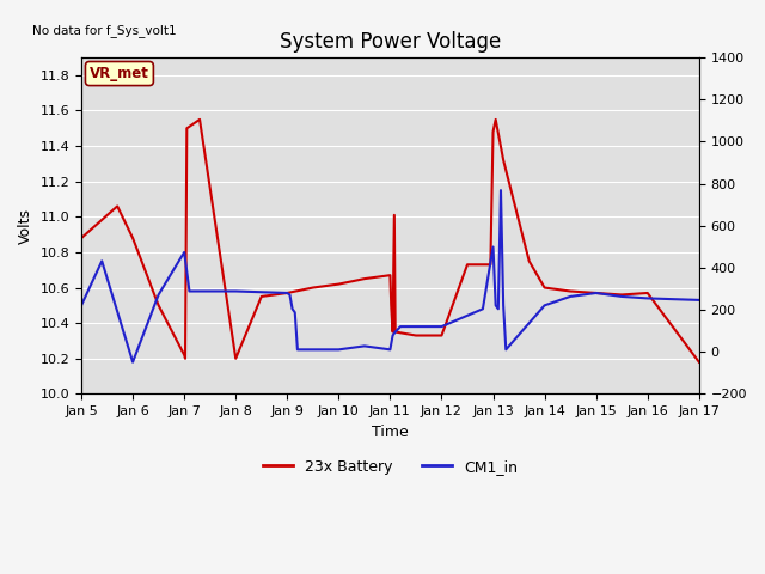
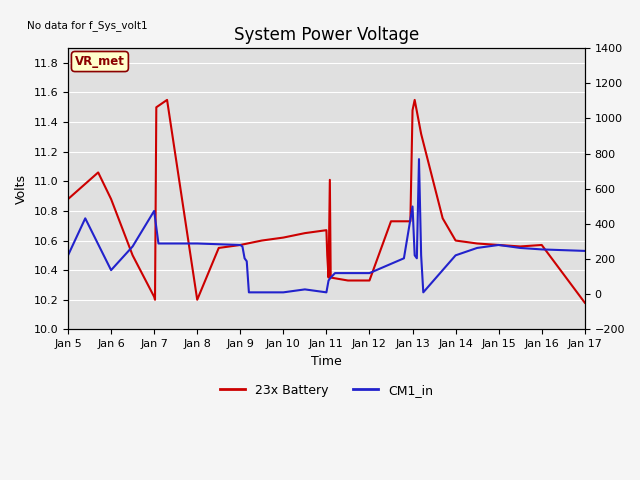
CM1_in/Jan 6: 10.18 -> 10.40
